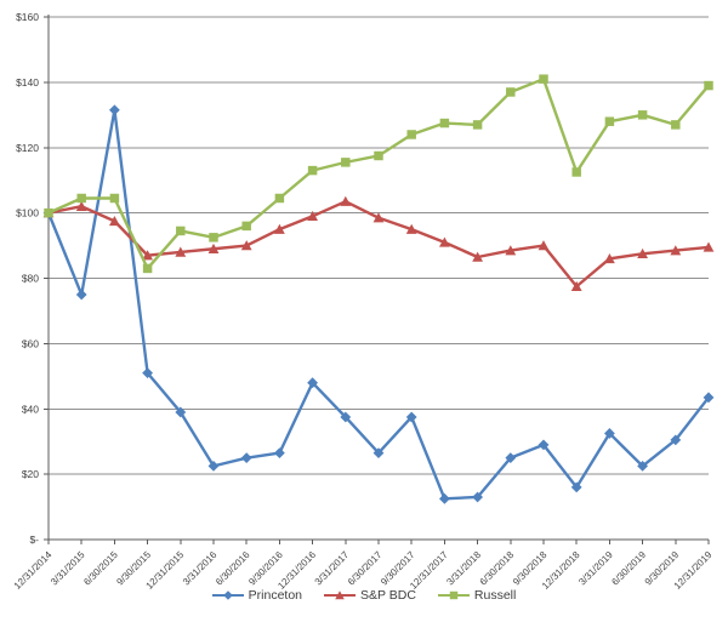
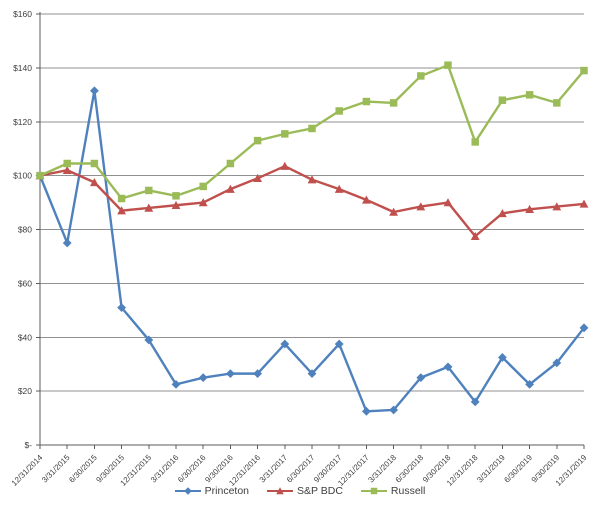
Russell/9/30/2015: $83 -> $92
Princeton/12/31/2016: $48 -> $26
